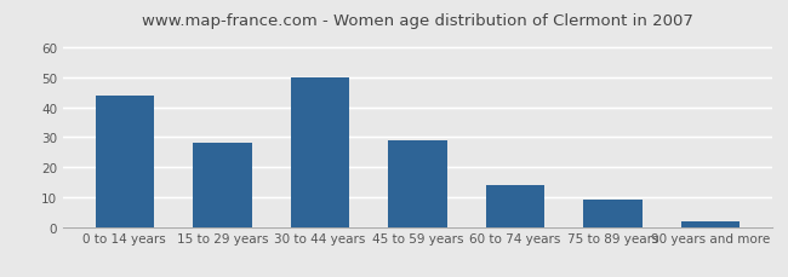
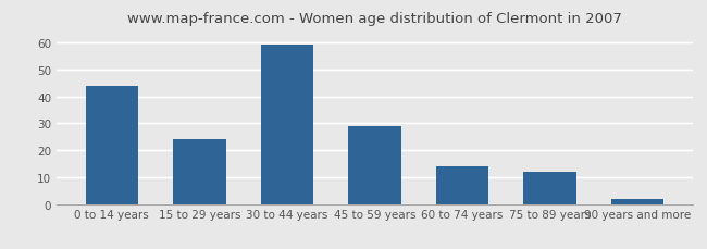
15 to 29 years: 28 -> 24
30 to 44 years: 50 -> 59
75 to 89 years: 9 -> 12
